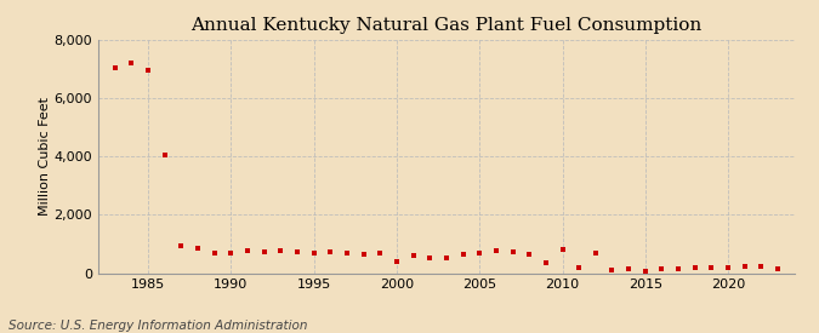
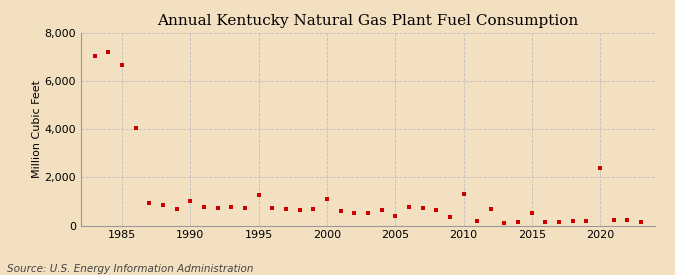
1985: 6,950 -> 6,650
1990: 700 -> 1,000
1995: 680 -> 1,250
2000: 390 -> 1,100
2005: 700 -> 400
2010: 790 -> 1,300
2015: 80 -> 500
2020: 200 -> 2,400
